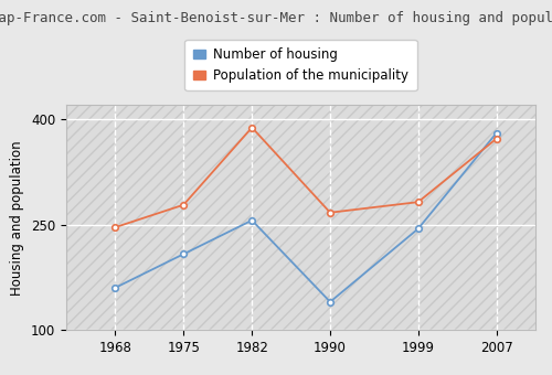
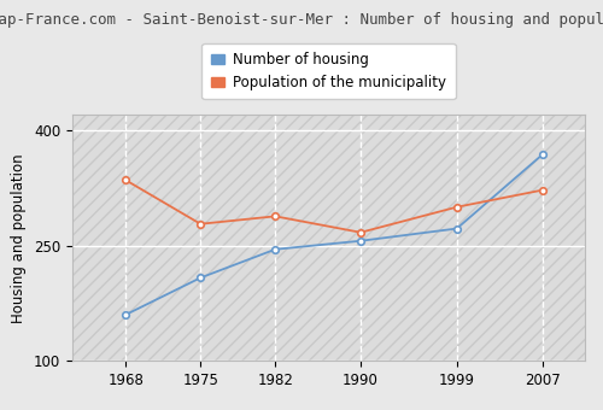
Population of the municipality/1968: 246 -> 335
Number of housing/1982: 256 -> 245
Population of the municipality/1982: 388 -> 288
Number of housing/1990: 140 -> 256
Number of housing/1999: 244 -> 272
Population of the municipality/1999: 282 -> 300
Number of housing/2007: 380 -> 368
Population of the municipality/2007: 372 -> 322
